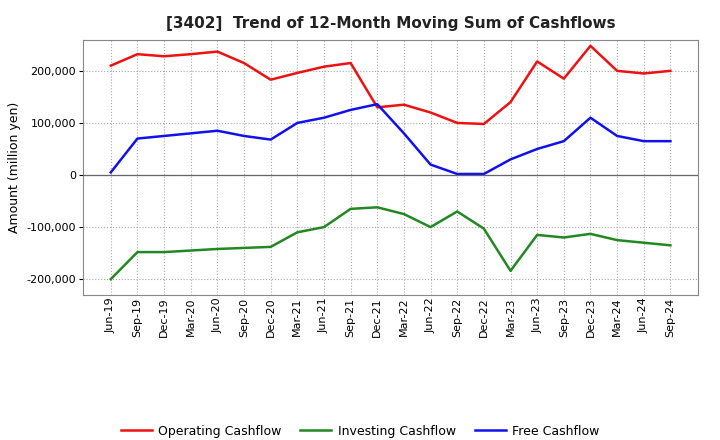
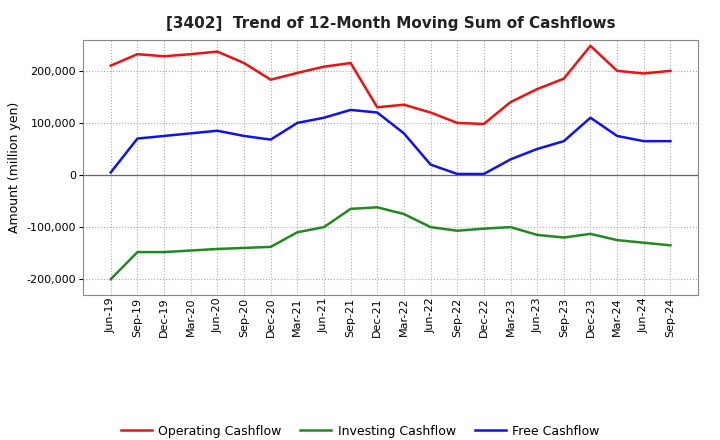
Free Cashflow/Dec-21: 136,000 -> 120,000
Investing Cashflow/Sep-22: -70,000 -> -107,000
Investing Cashflow/Mar-23: -184,000 -> -100,000
Operating Cashflow/Jun-23: 218,000 -> 165,000
